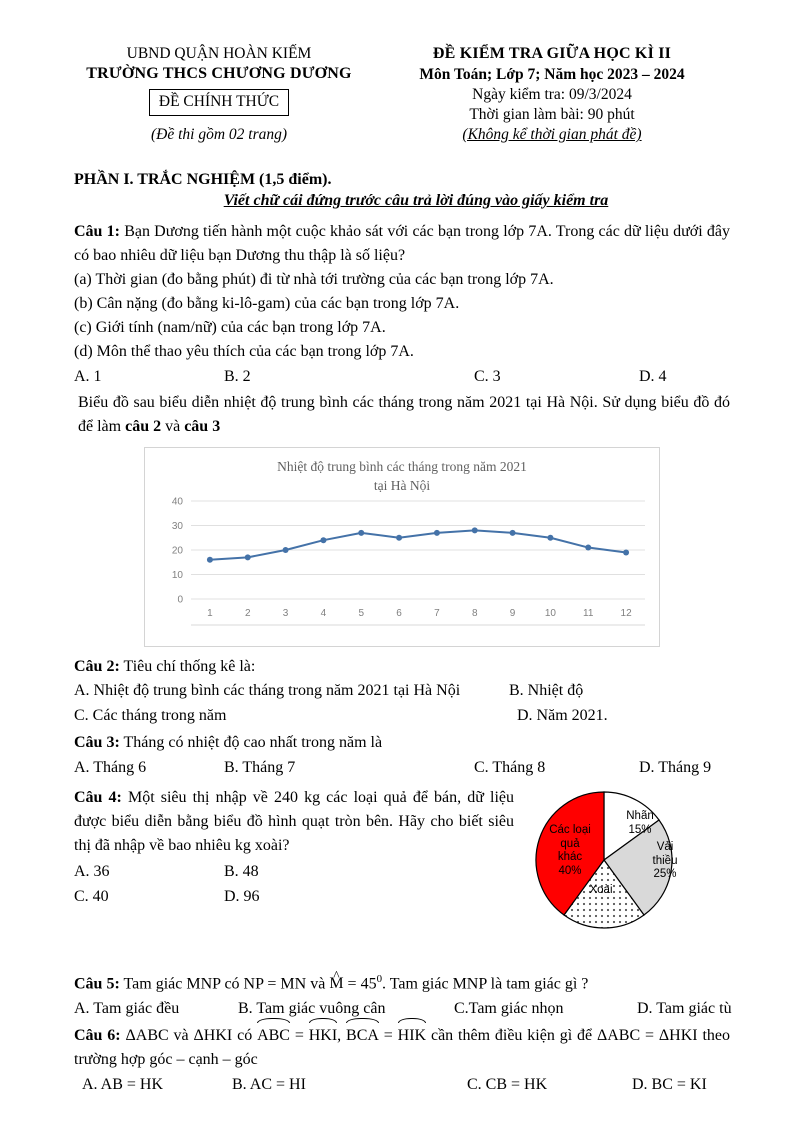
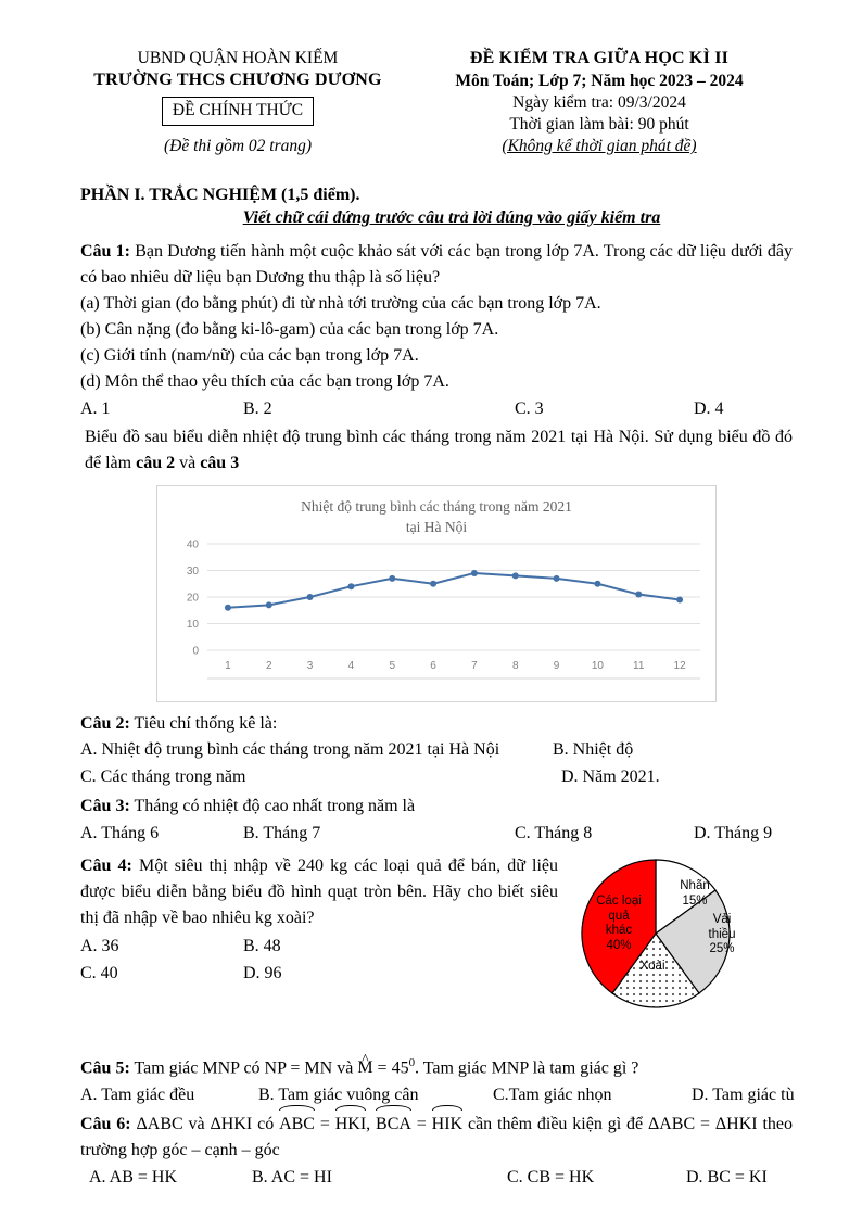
7: 27 -> 29
